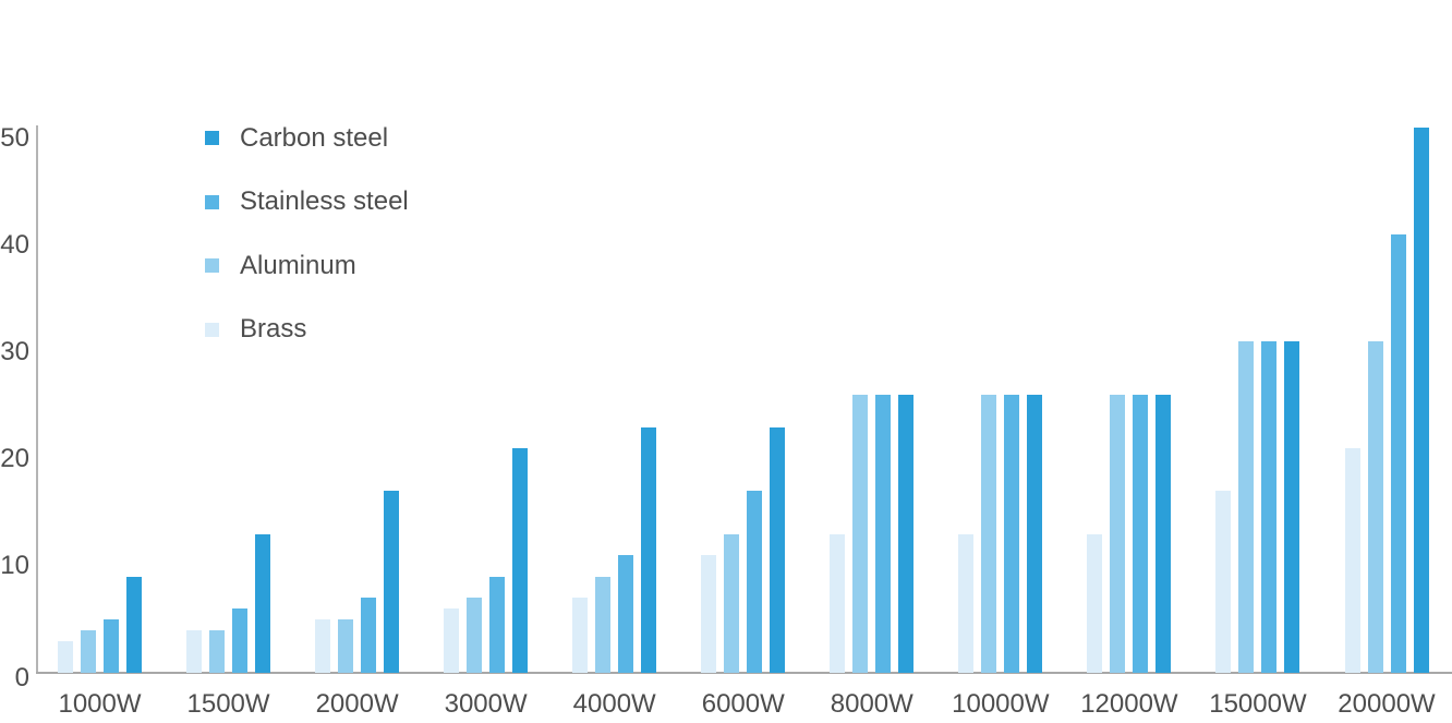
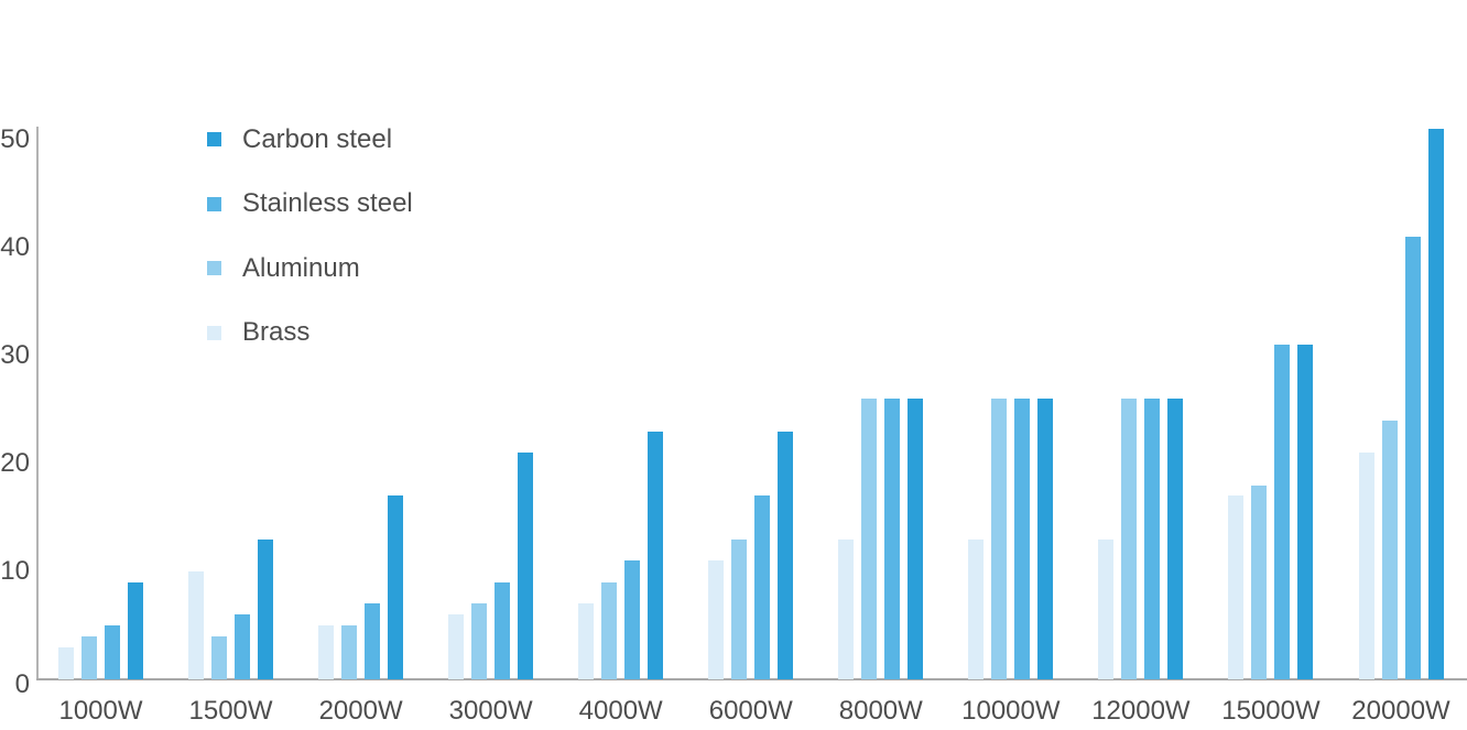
Brass/1500W: 4 -> 10
Aluminum/15000W: 31 -> 18
Aluminum/20000W: 31 -> 24
